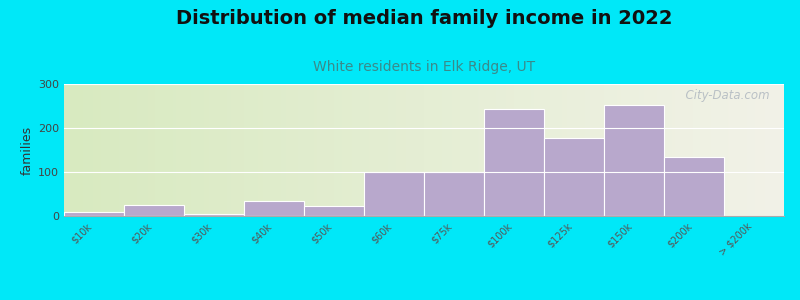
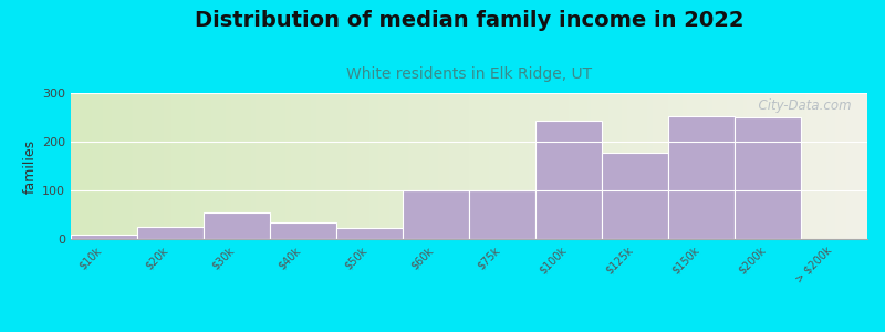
$30k: 5 -> 55
$200k: 133 -> 250
